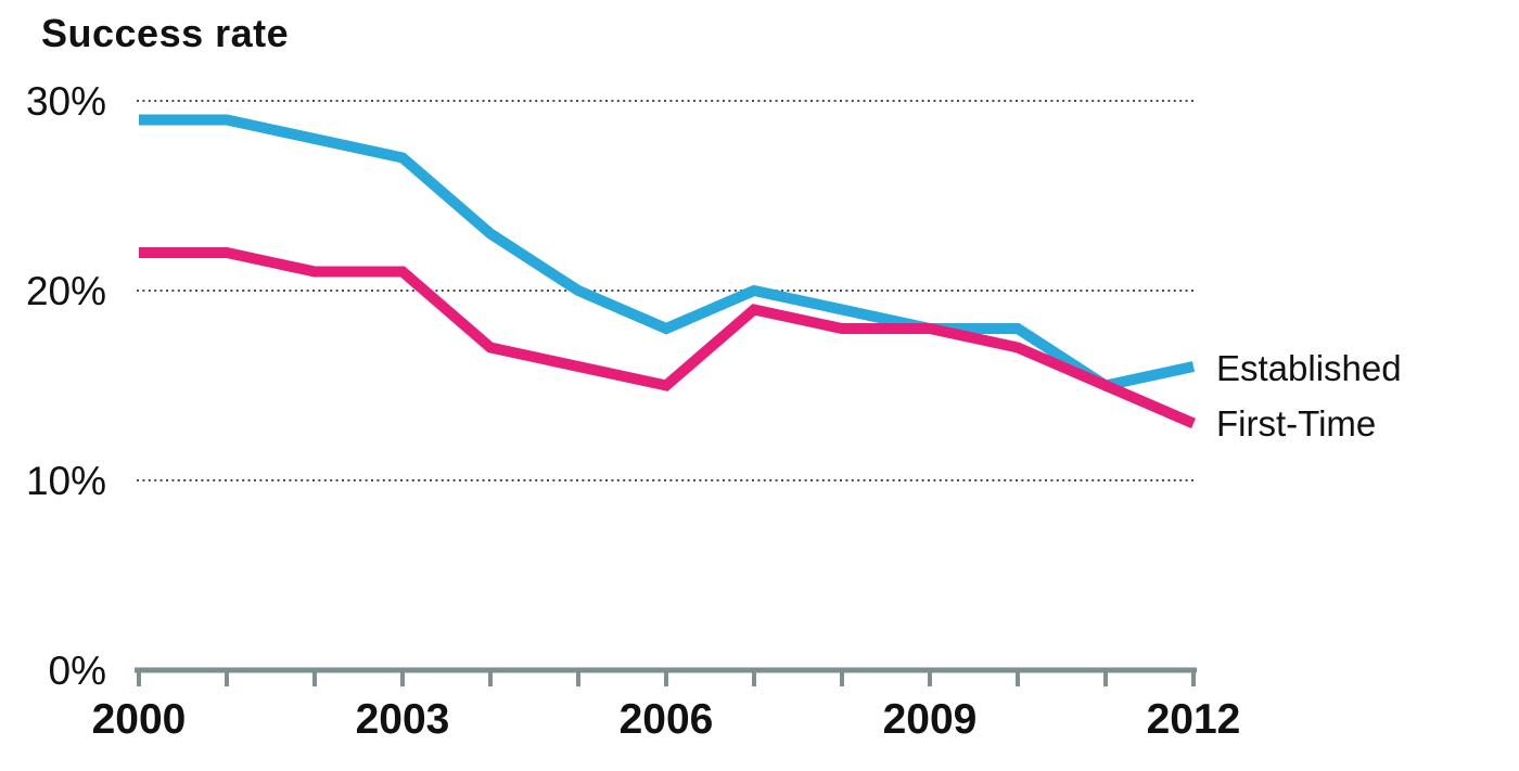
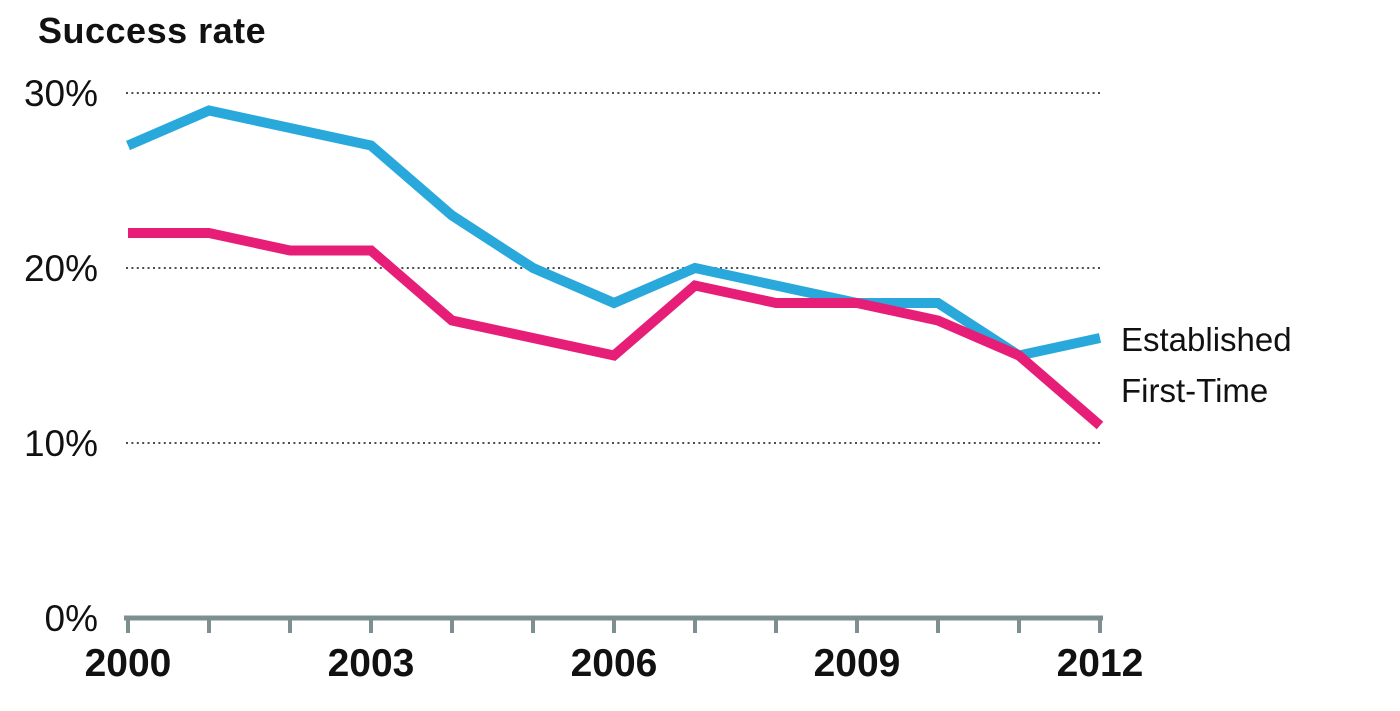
Established/2000: 29% -> 27%
First-Time/2012: 13% -> 11%
